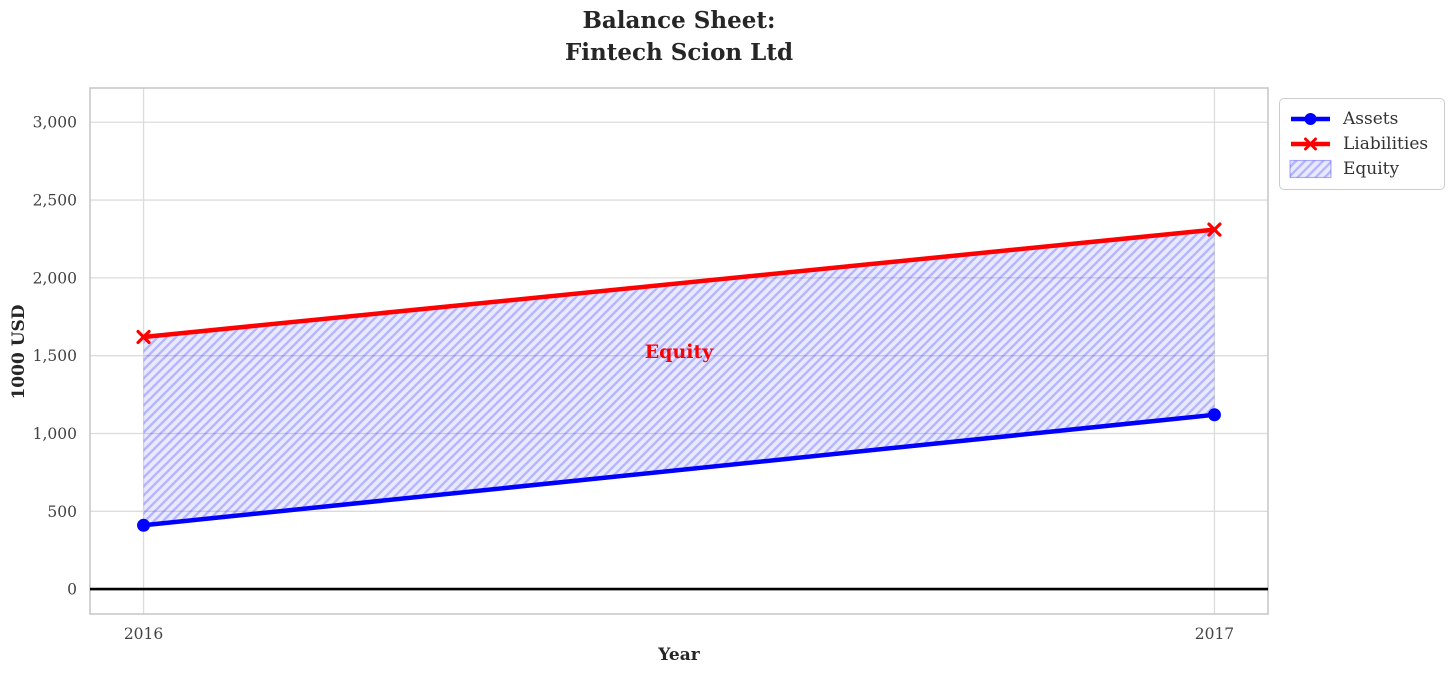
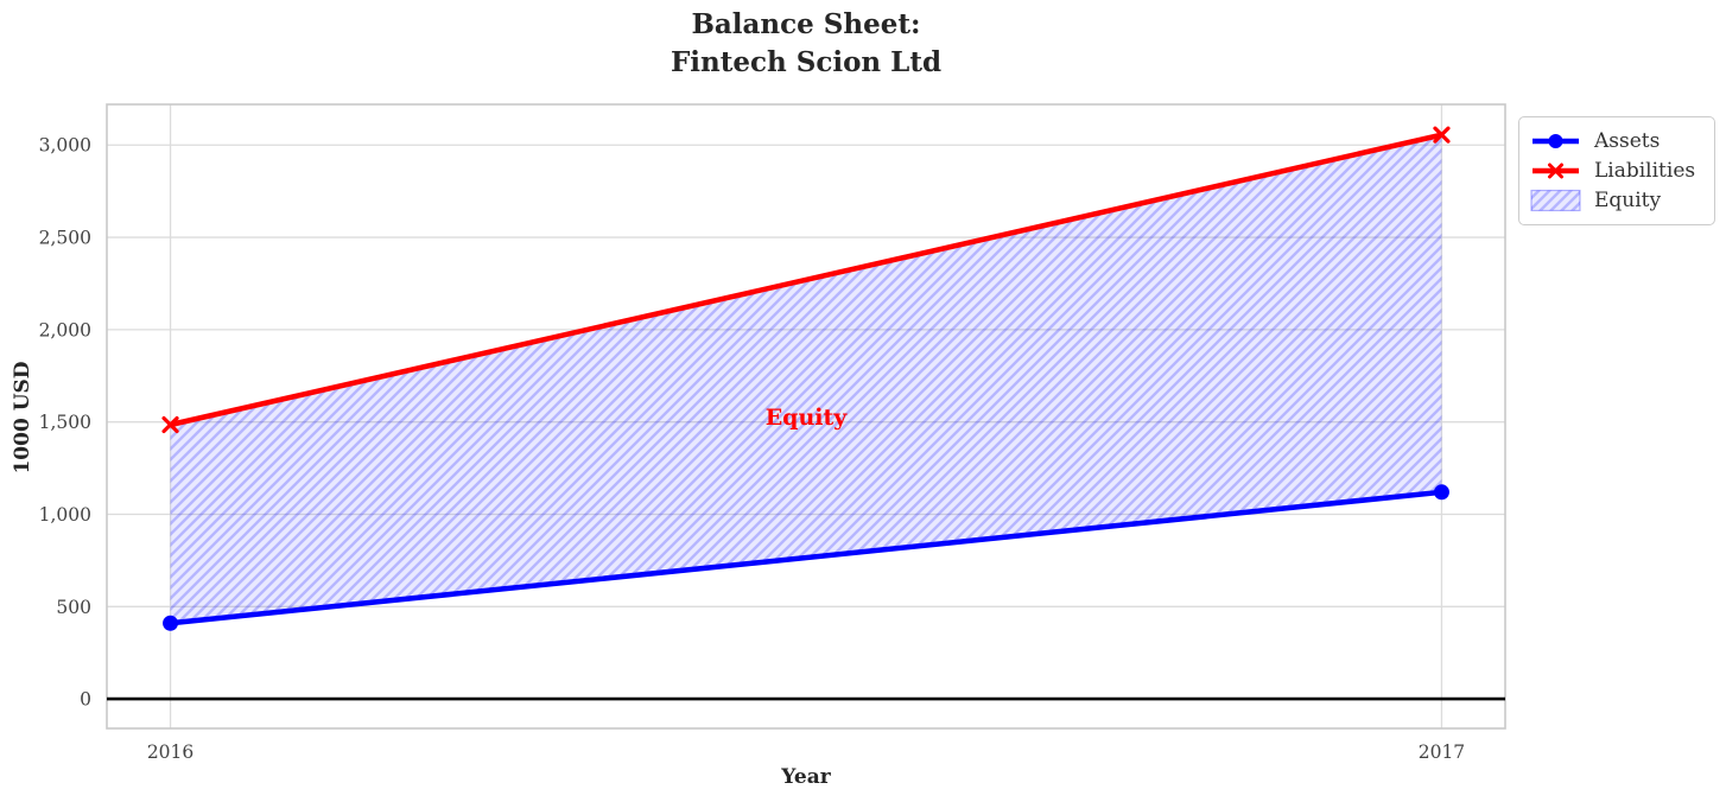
Liabilities/2016: 1620 -> 1480
Liabilities/2017: 2310 -> 3060
